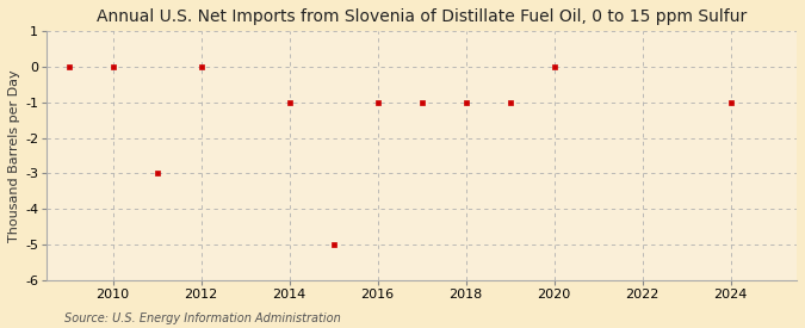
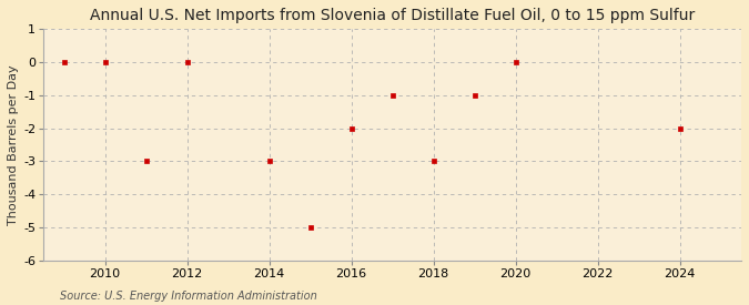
2014: -1 -> -3
2016: -1 -> -2
2018: -1 -> -3
2024: -1 -> -2
